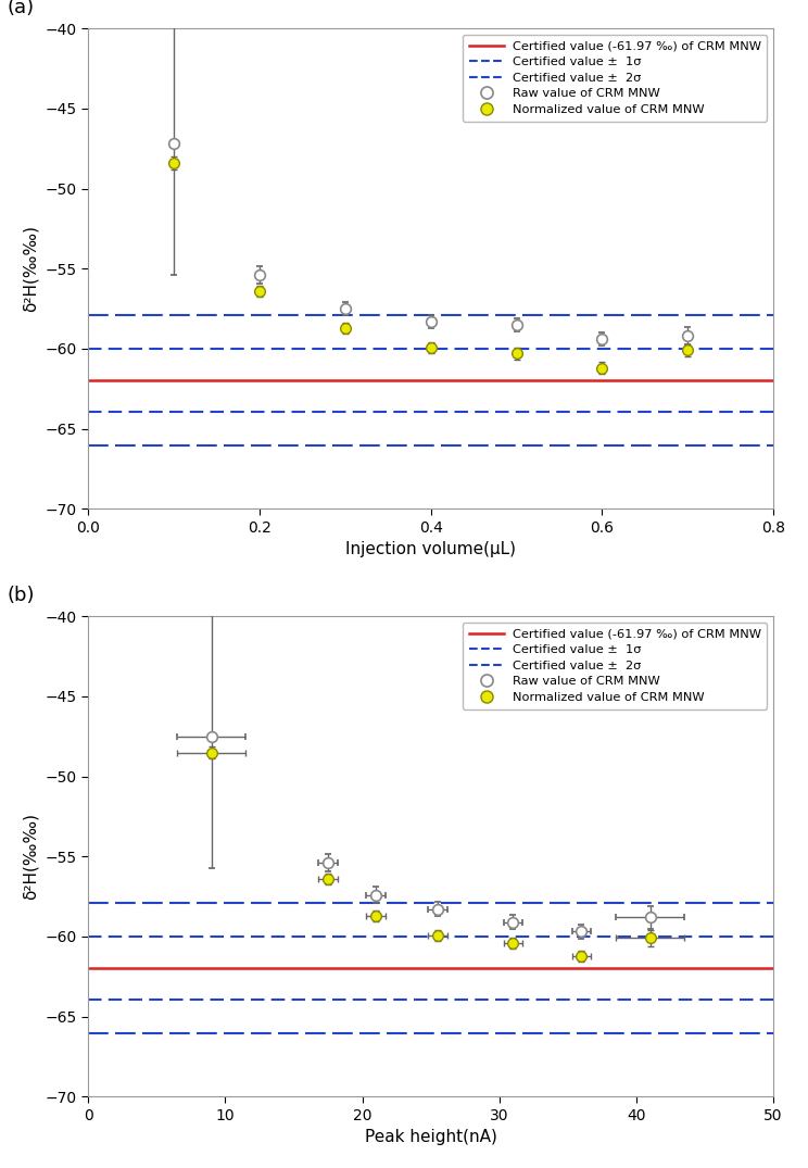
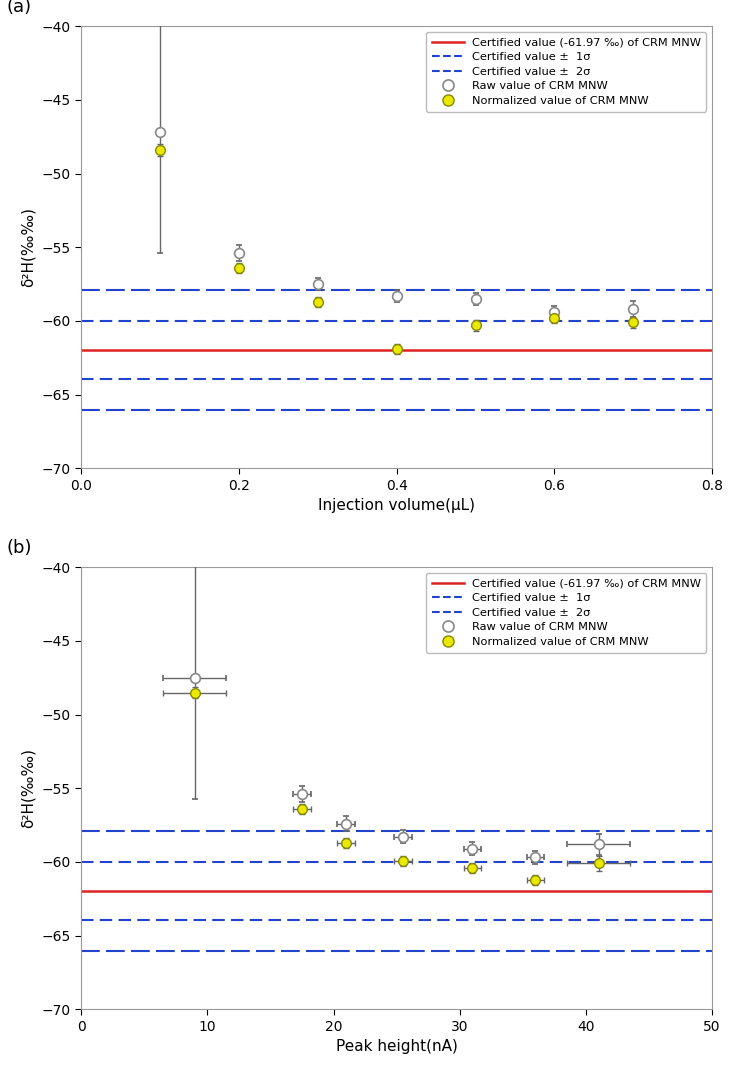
Normalized value of CRM MNW/0.4: -60.0 -> -61.9
Normalized value of CRM MNW/0.6: -61.2 -> -59.8
